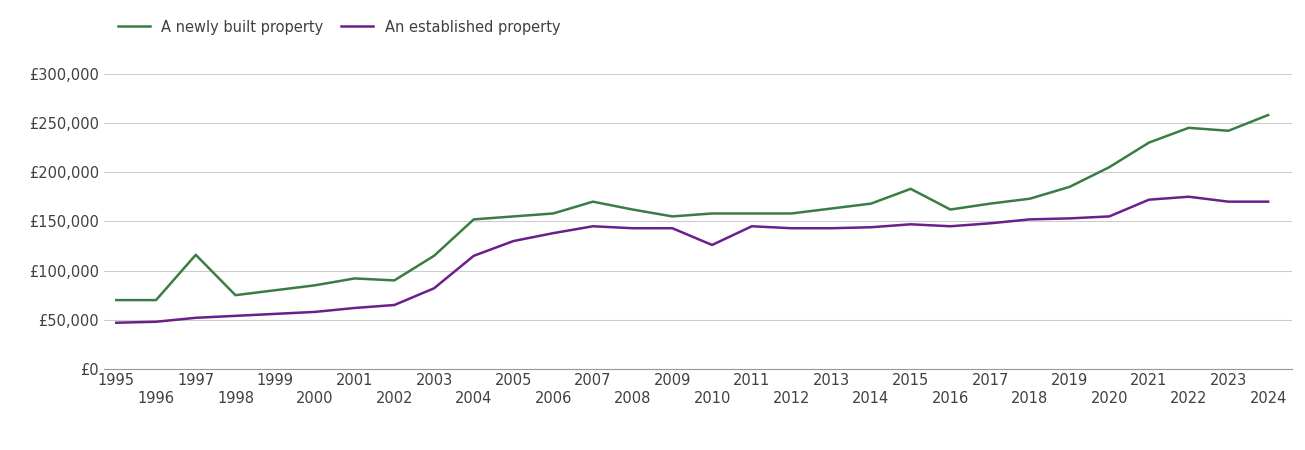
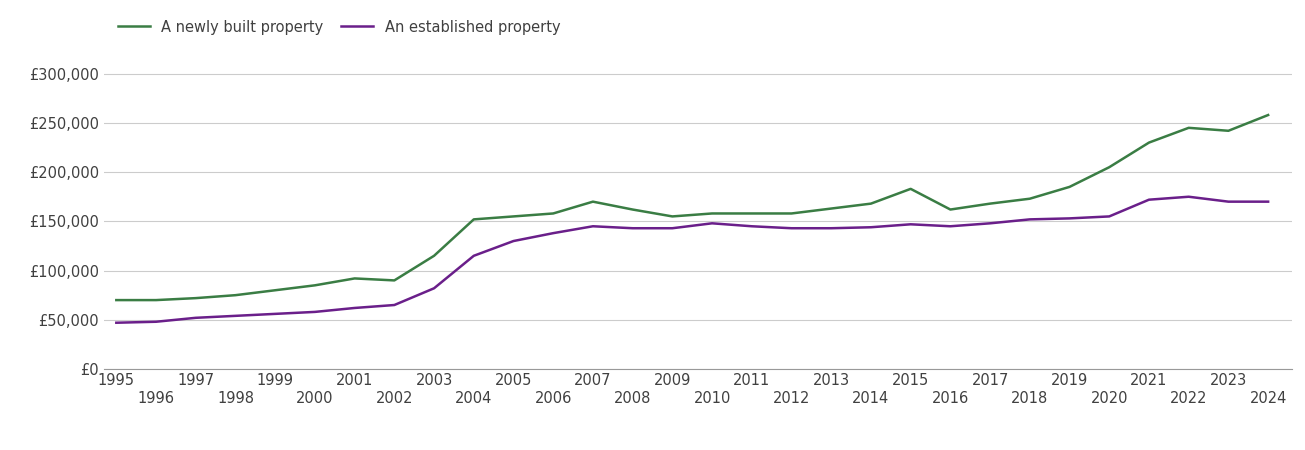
A newly built property/1997: £116,000 -> £72,000
An established property/2010: £126,000 -> £148,000
